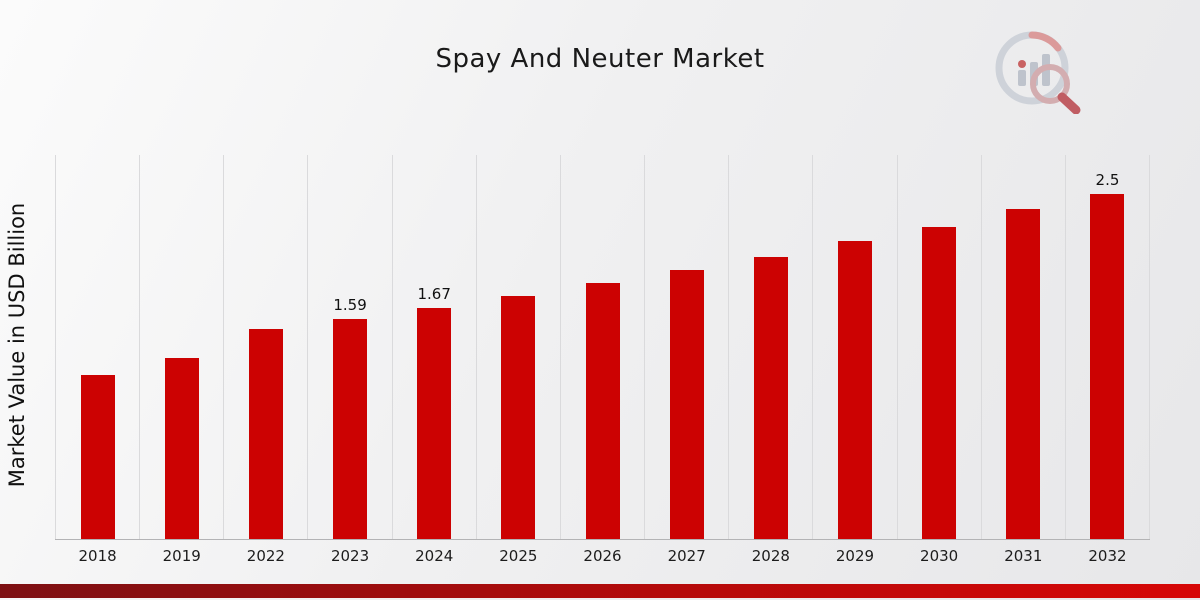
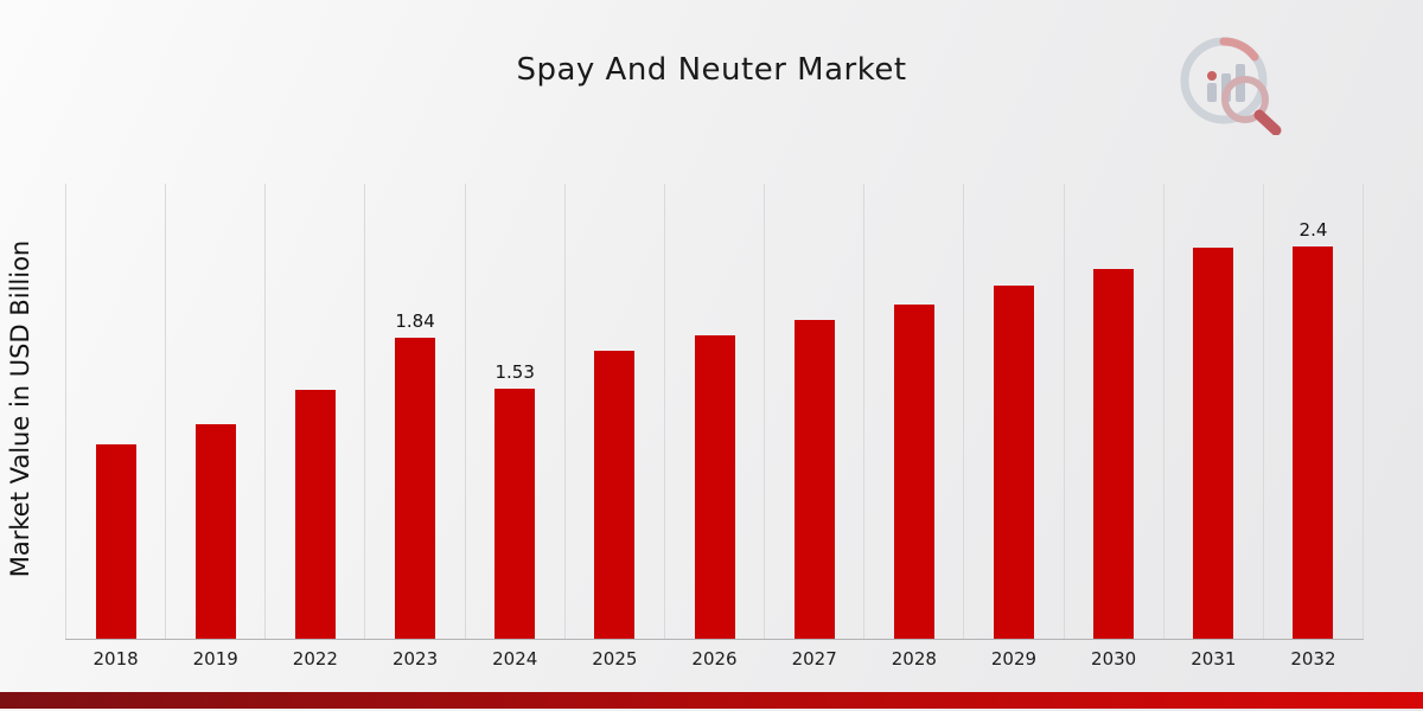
2023: 1.59 -> 1.84
2024: 1.67 -> 1.53
2032: 2.5 -> 2.4
